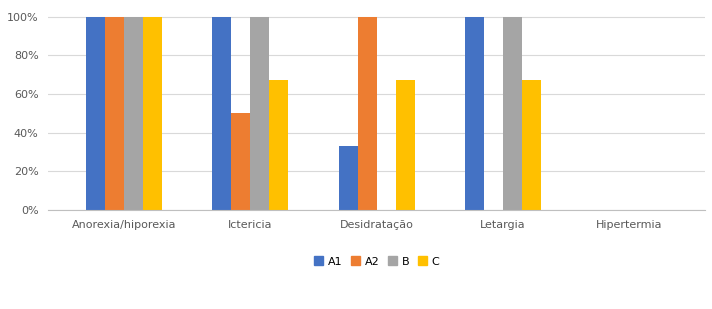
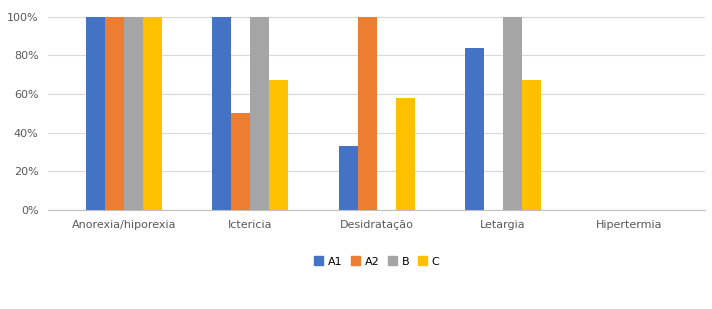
C/Desidratação: 67% -> 58%
A1/Letargia: 100% -> 84%
